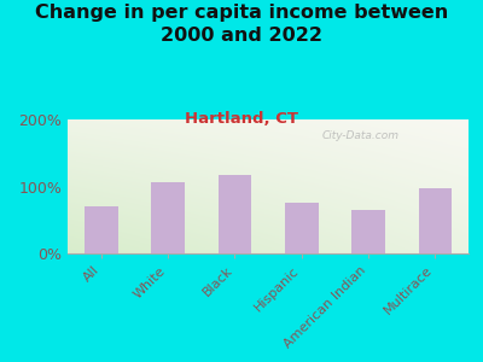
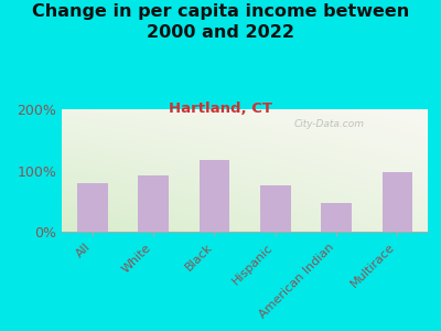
All: 70% -> 80%
White: 106% -> 92%
American Indian: 64% -> 47%
